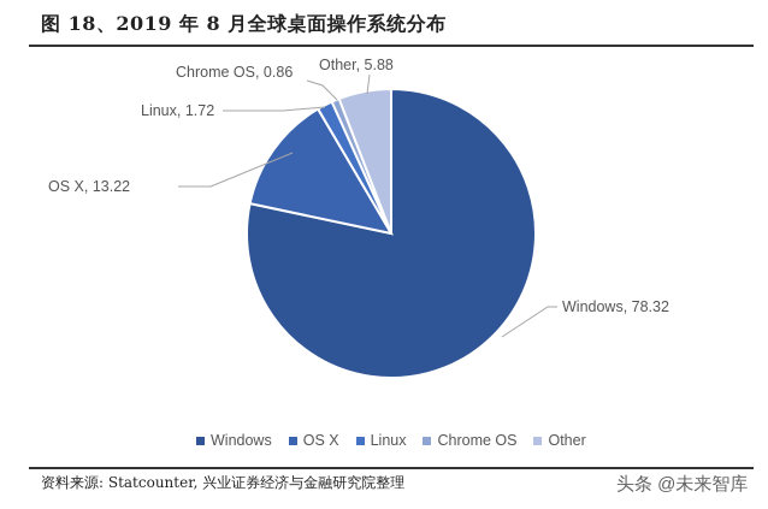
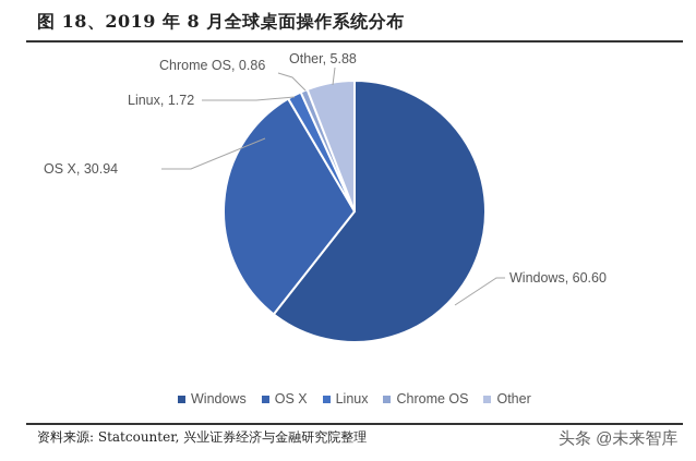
Windows: 78.32 -> 60.60
OS X: 13.22 -> 30.94
